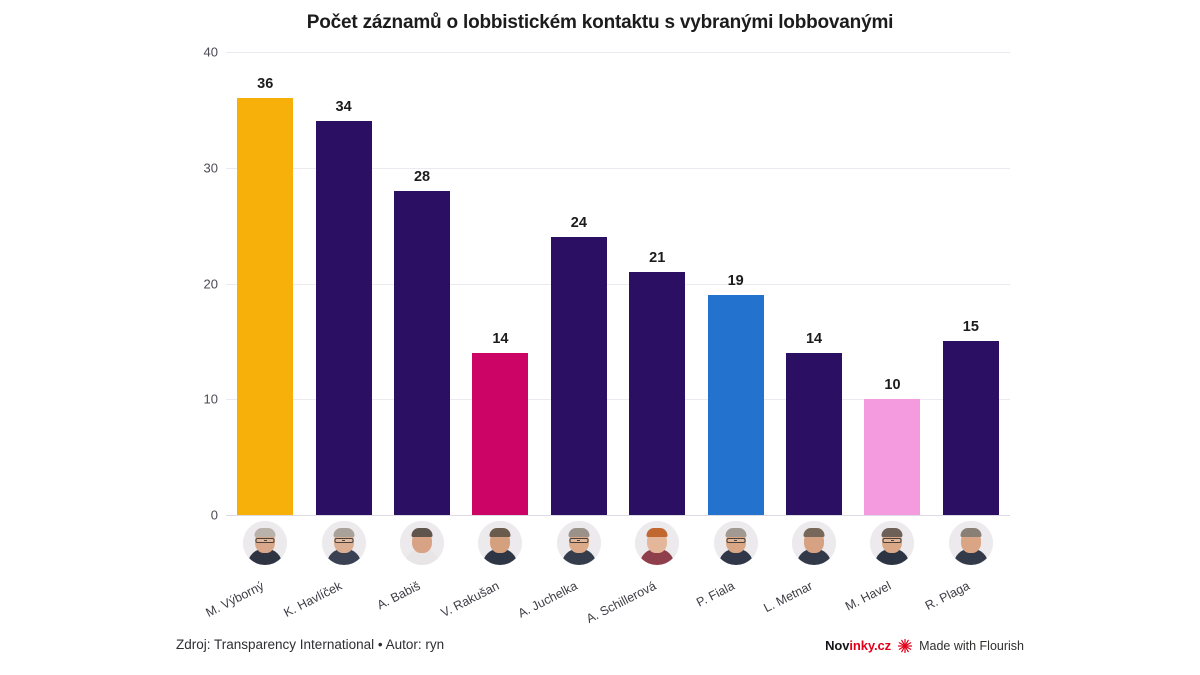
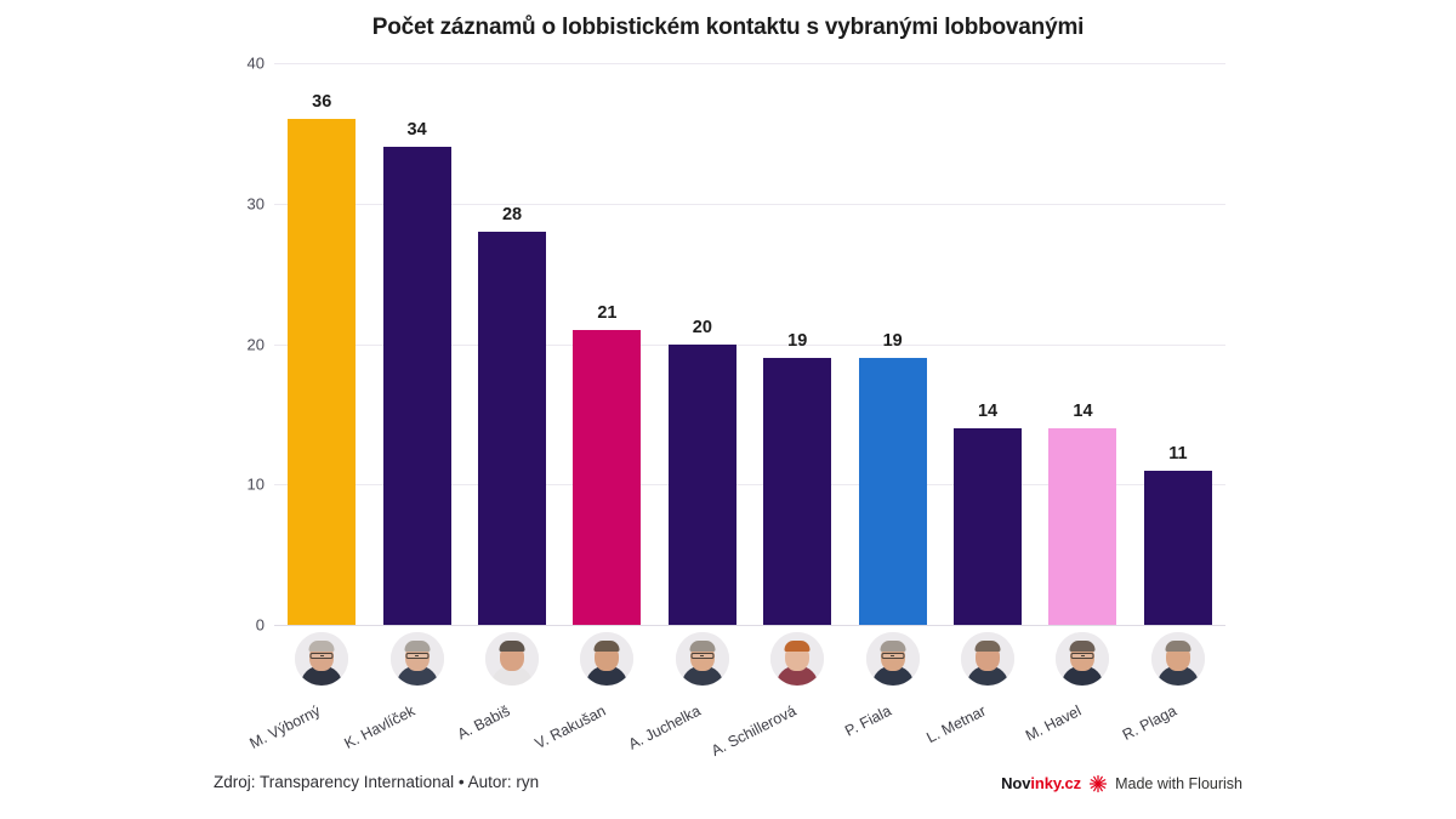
V. Rakušan: 14 -> 21
A. Juchelka: 24 -> 20
A. Schillerová: 21 -> 19
M. Havel: 10 -> 14
R. Plaga: 15 -> 11
